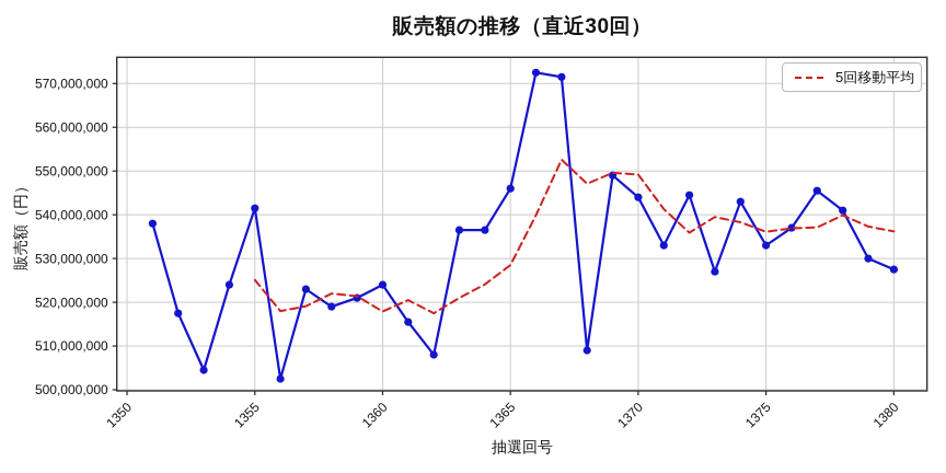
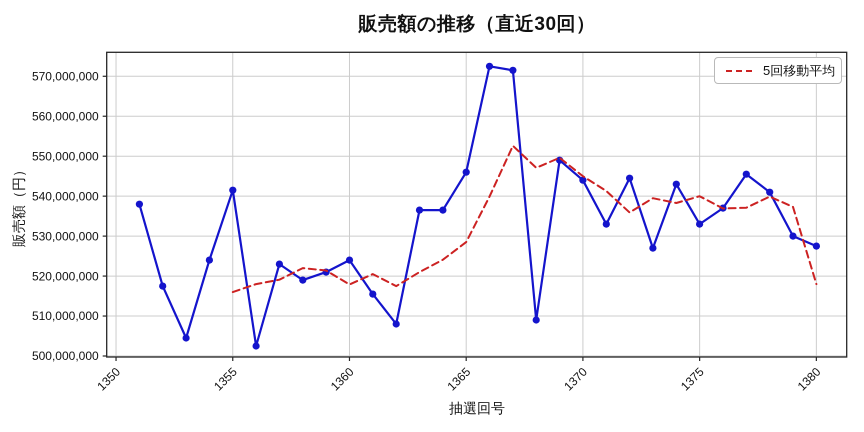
5回移動平均/1355: 525000000 -> 516000000
5回移動平均/1370: 549000000 -> 545000000
5回移動平均/1375: 536000000 -> 540000000
5回移動平均/1380: 536000000 -> 518000000
